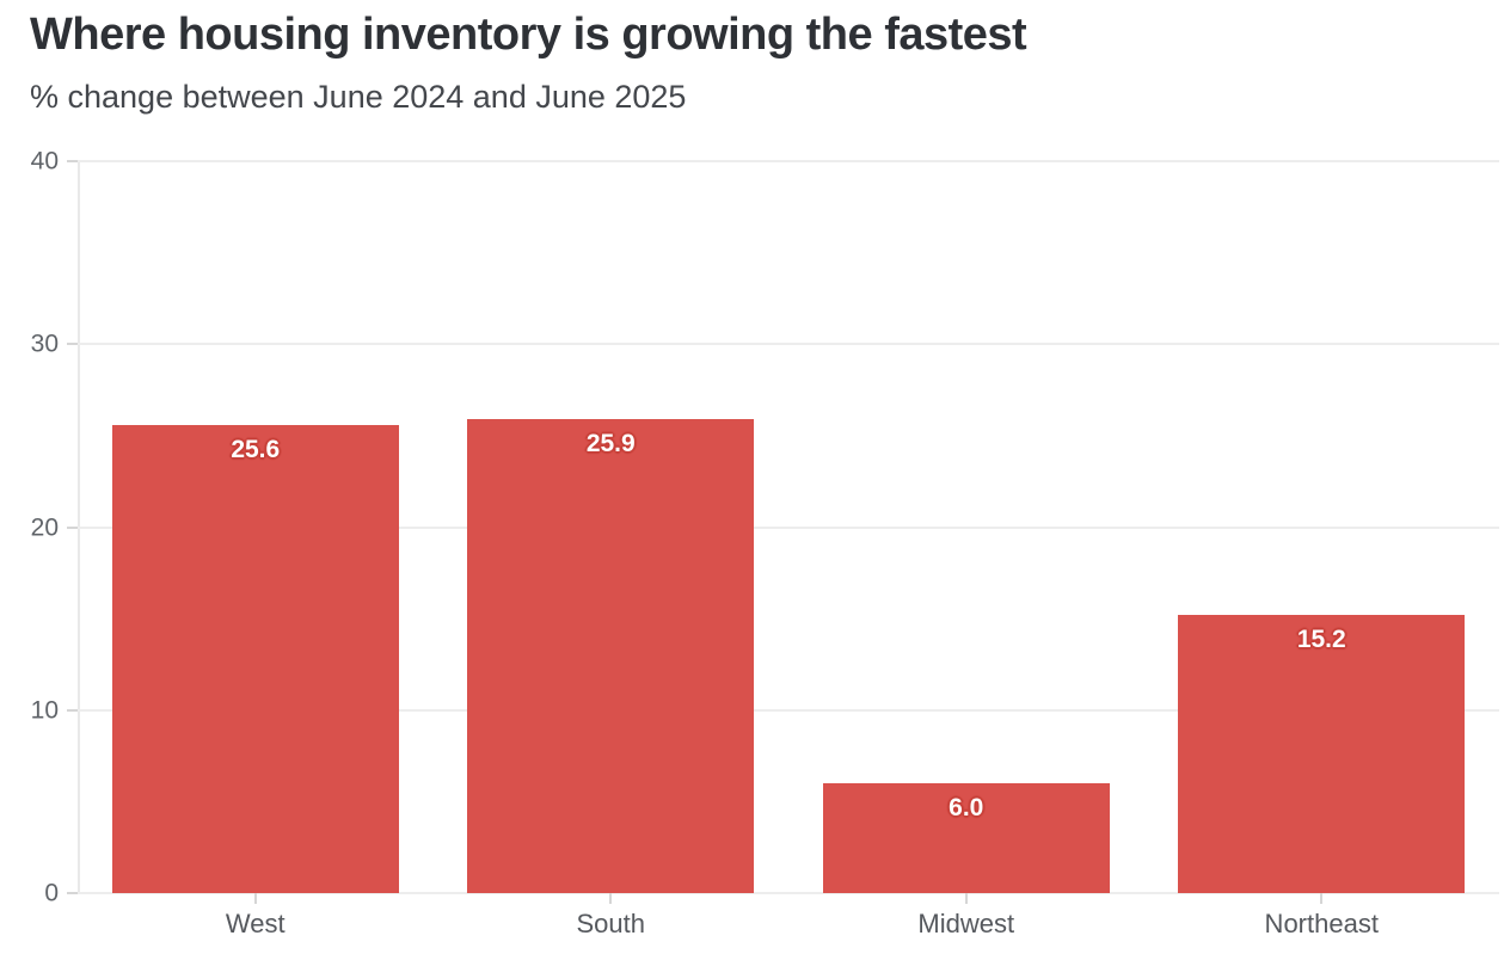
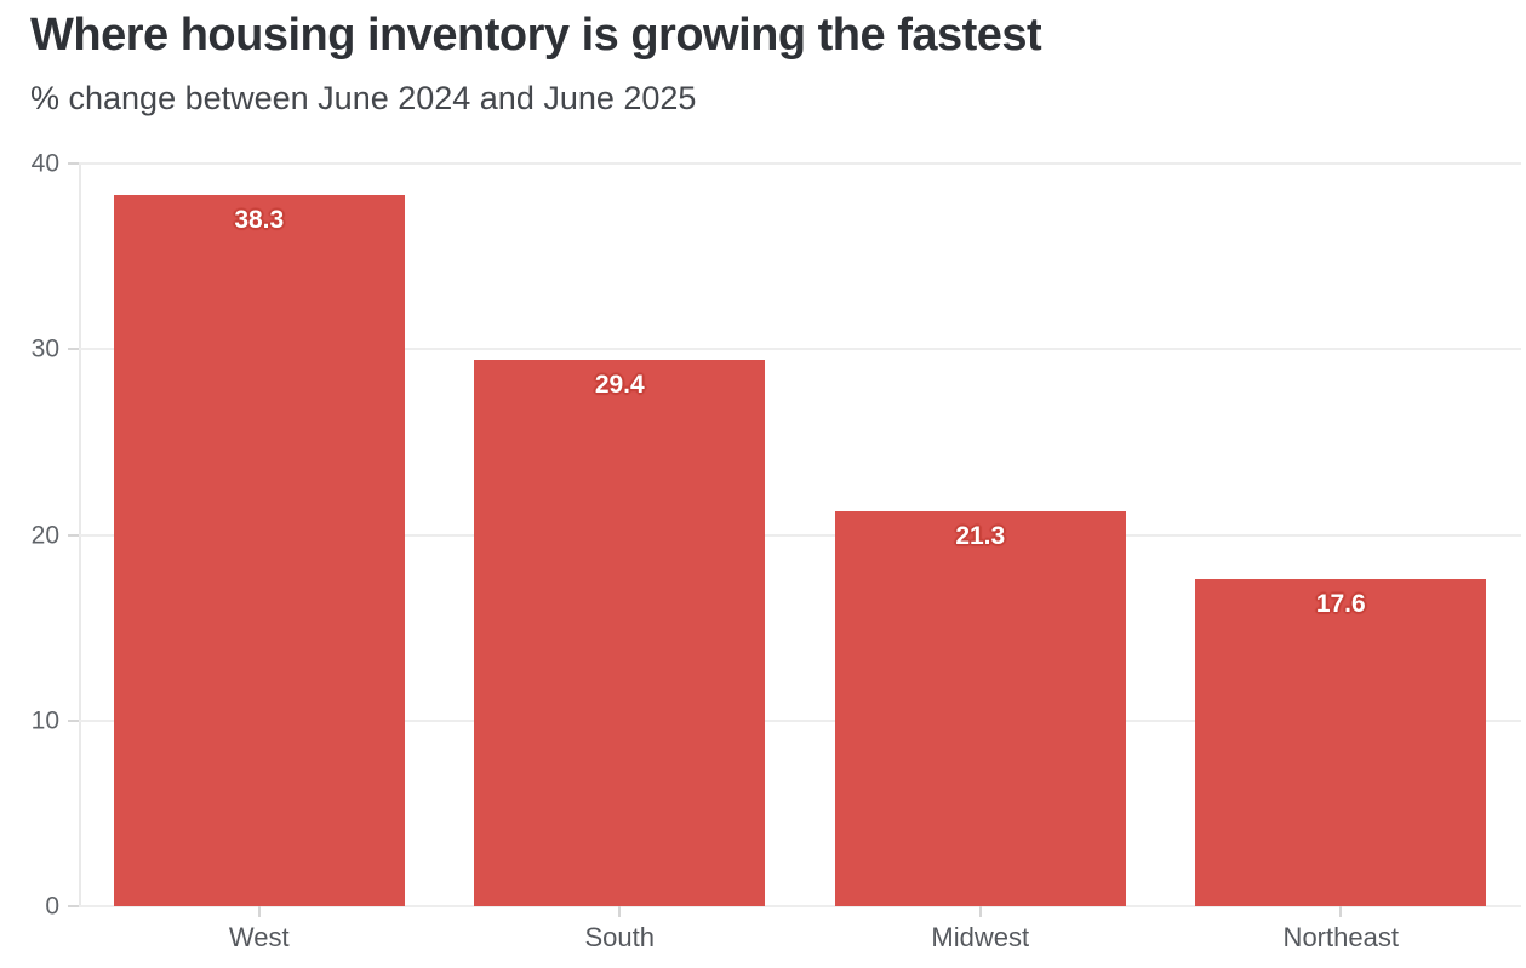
West: 25.6 -> 38.3
South: 25.9 -> 29.4
Midwest: 6.0 -> 21.3
Northeast: 15.2 -> 17.6
